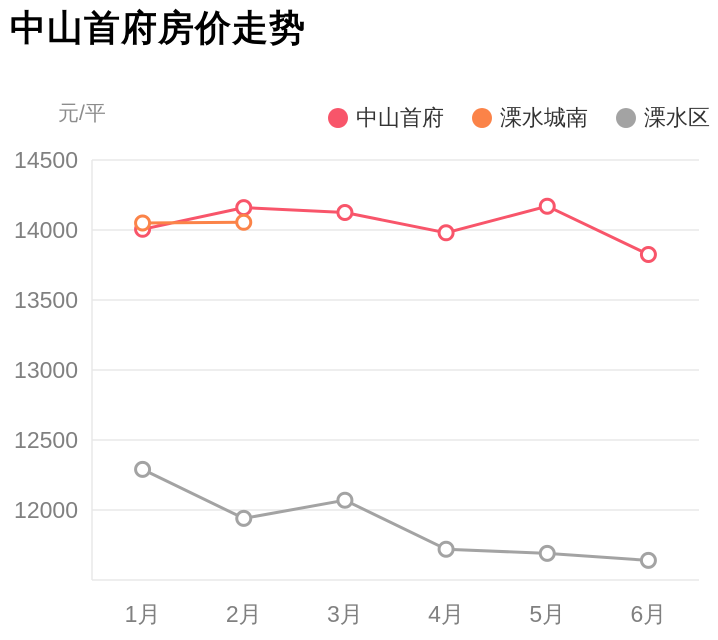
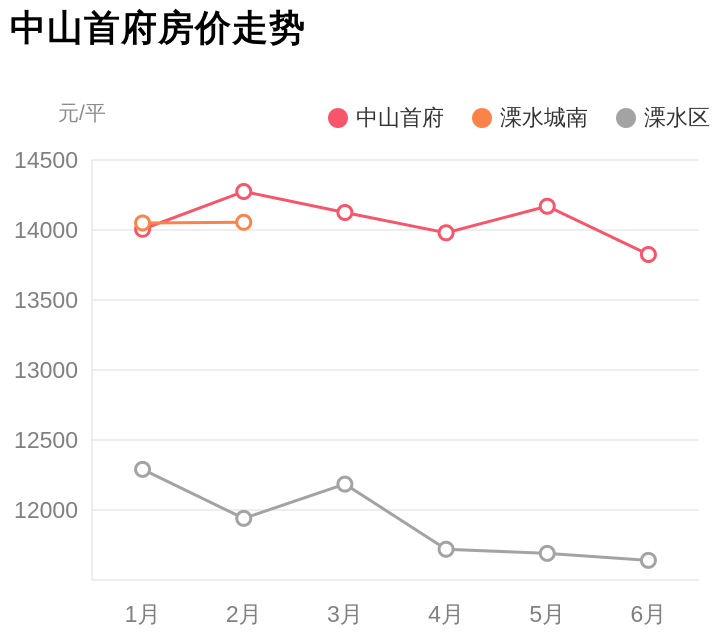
中山首府/2月: 14160 -> 14280
溧水区/3月: 12070 -> 12180
